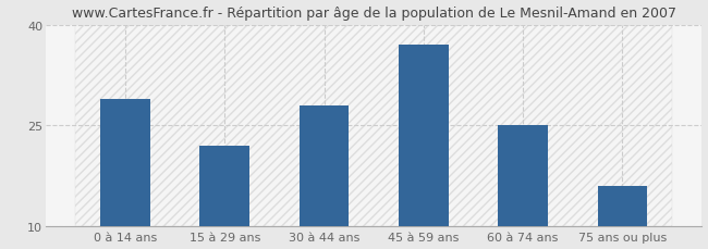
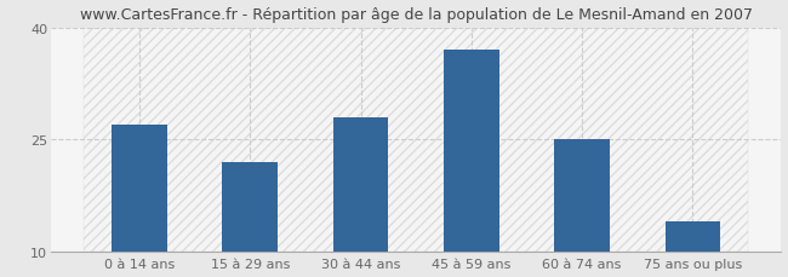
0 à 14 ans: 29 -> 27
75 ans ou plus: 16 -> 14
